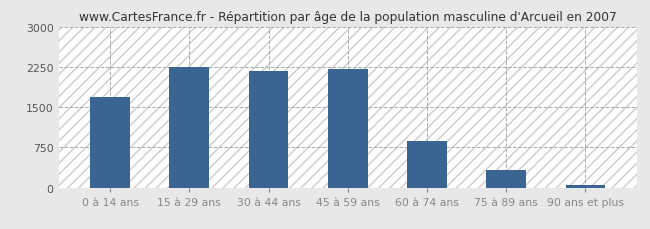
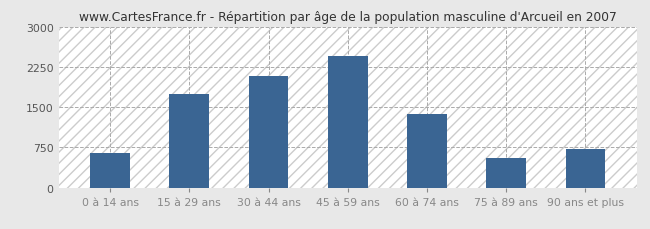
0 à 14 ans: 1680 -> 640
15 à 29 ans: 2240 -> 1740
30 à 44 ans: 2180 -> 2080
45 à 59 ans: 2210 -> 2460
60 à 74 ans: 860 -> 1380
75 à 89 ans: 330 -> 560
90 ans et plus: 40 -> 720
